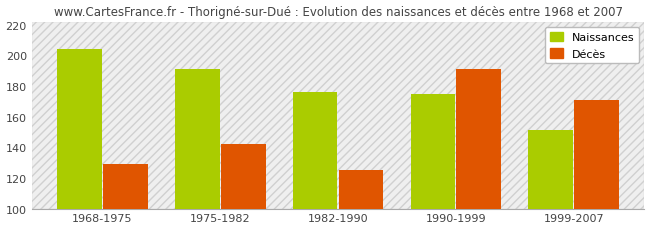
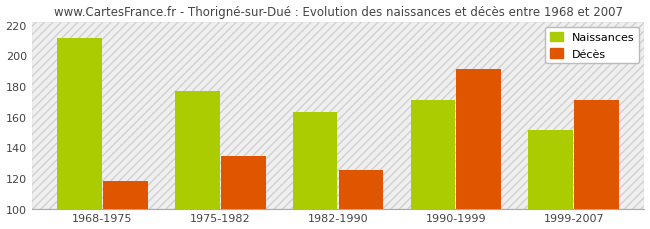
Naissances/1968-1975: 204 -> 211
Décès/1968-1975: 129 -> 118
Naissances/1975-1982: 191 -> 177
Décès/1975-1982: 142 -> 134
Naissances/1982-1990: 176 -> 163
Naissances/1990-1999: 175 -> 171
